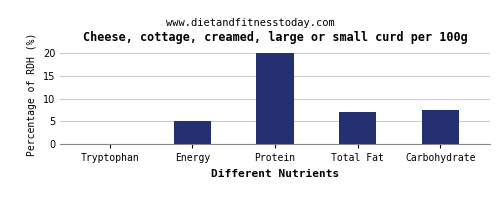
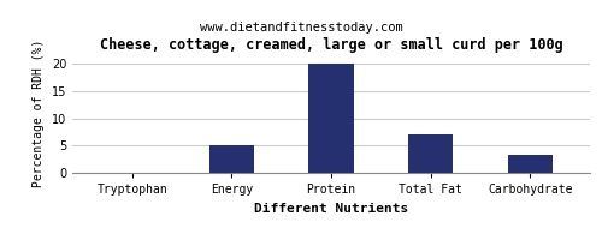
Carbohydrate: 7.5 -> 3.3
